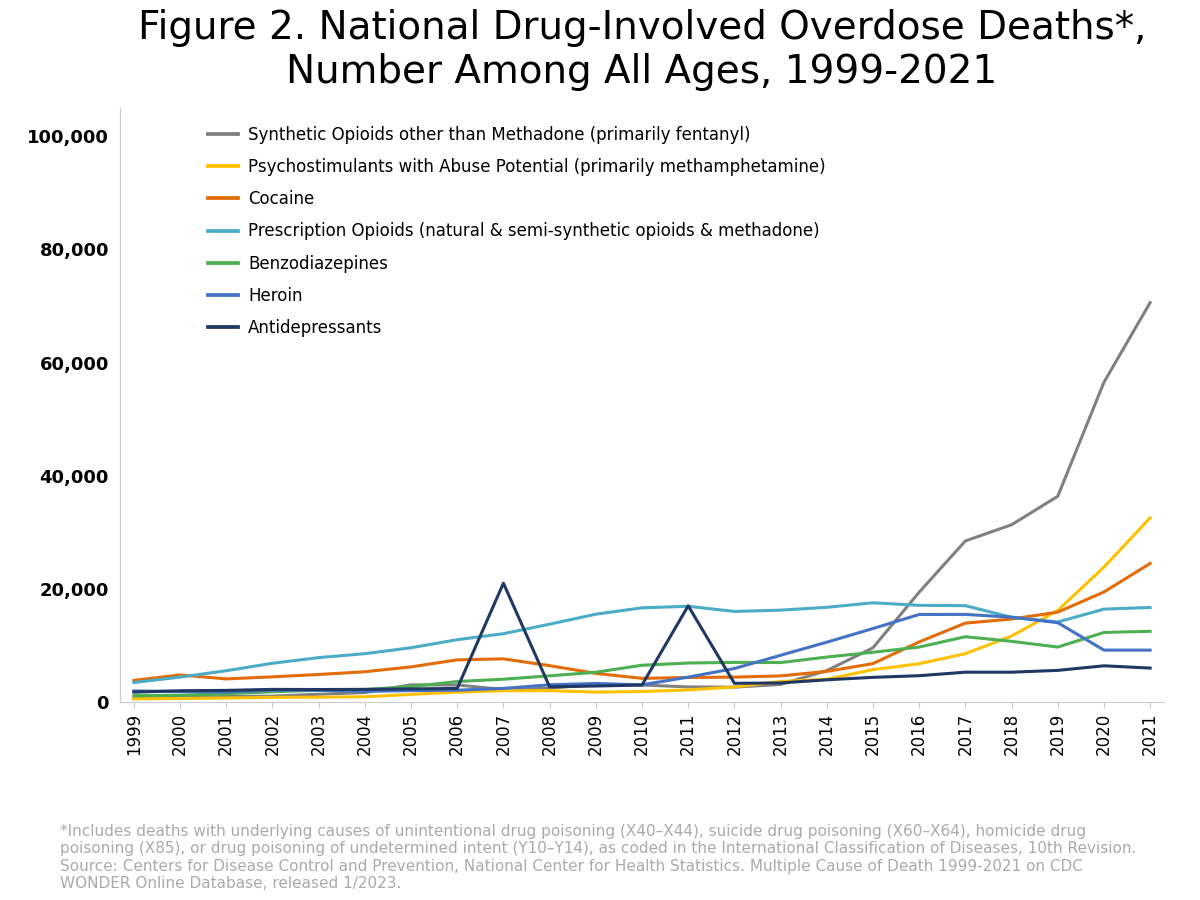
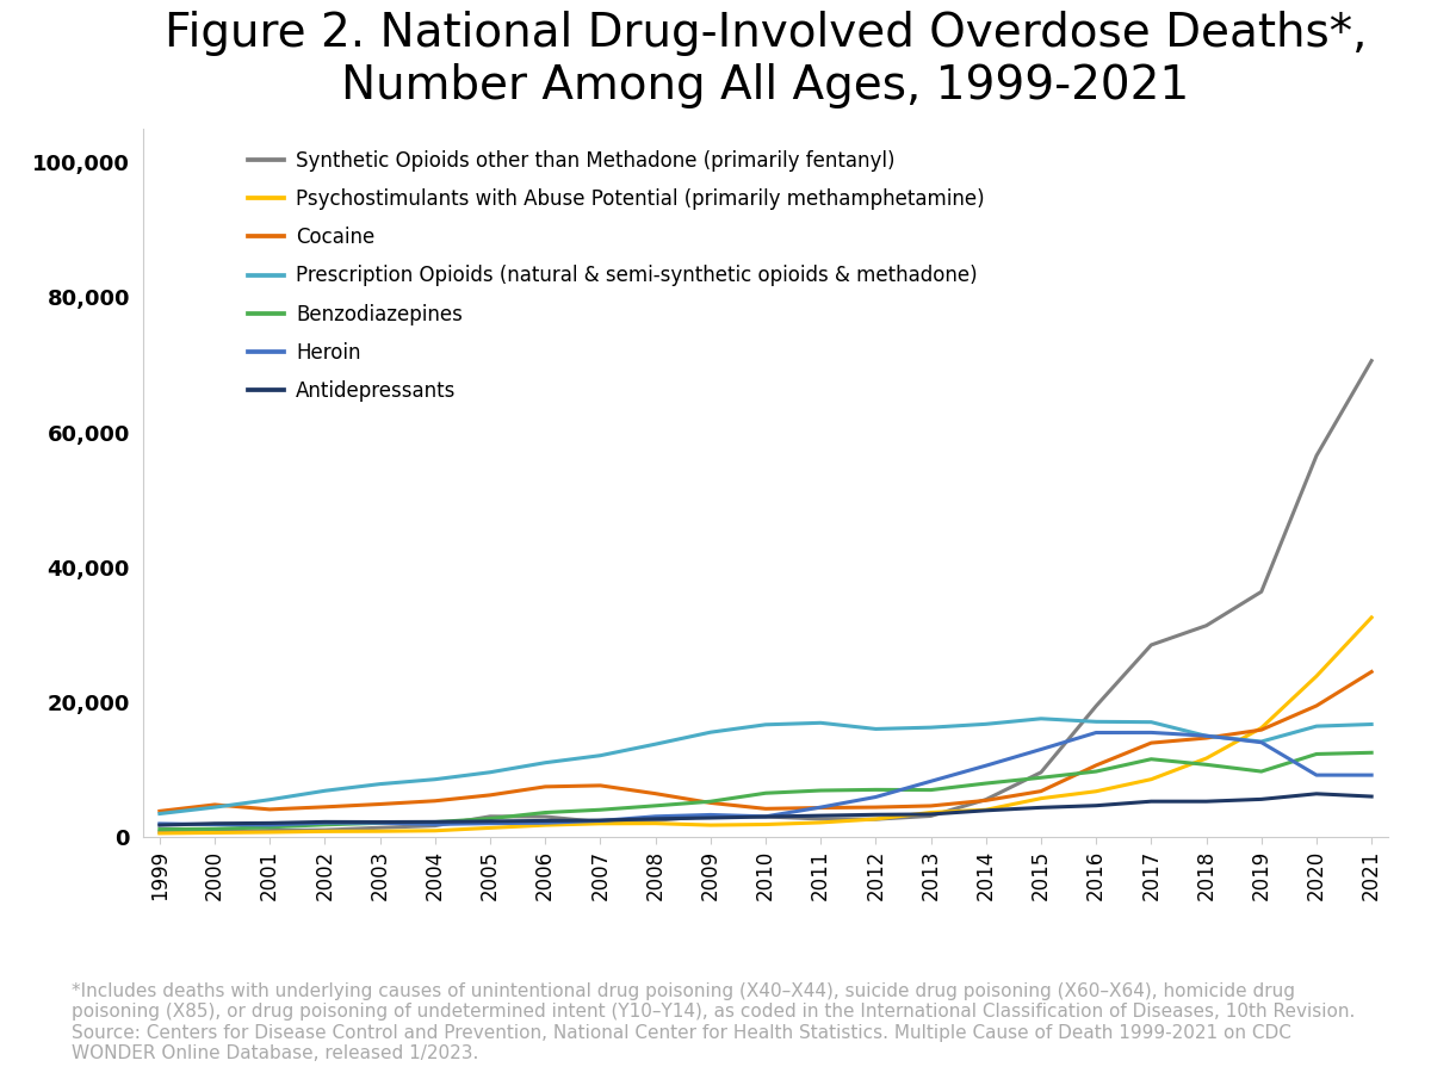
Antidepressants/2007: 21,000 -> 2,500
Antidepressants/2011: 17,000 -> 3,200
